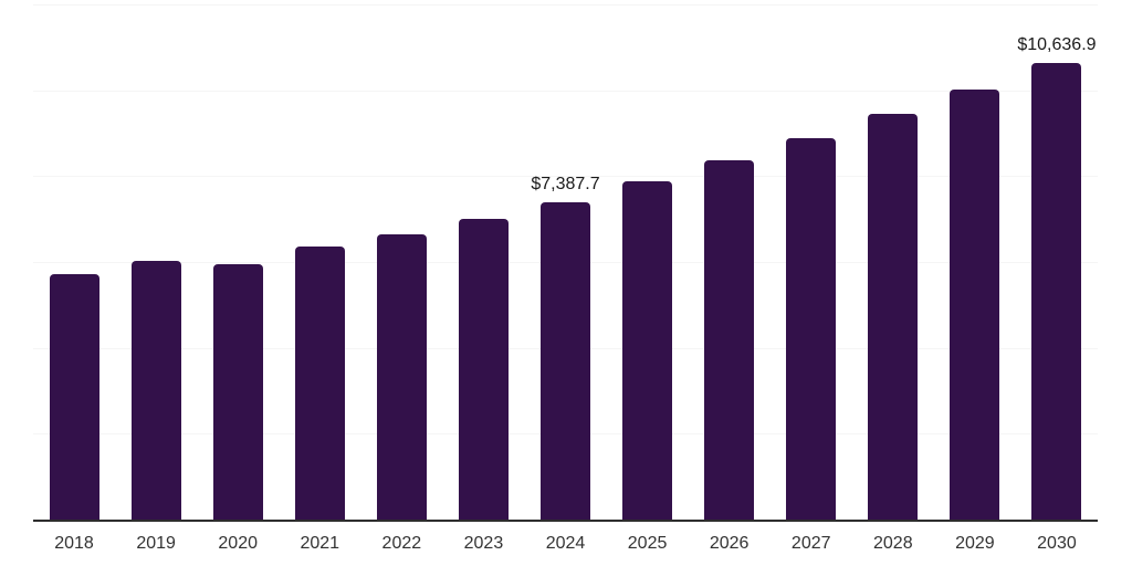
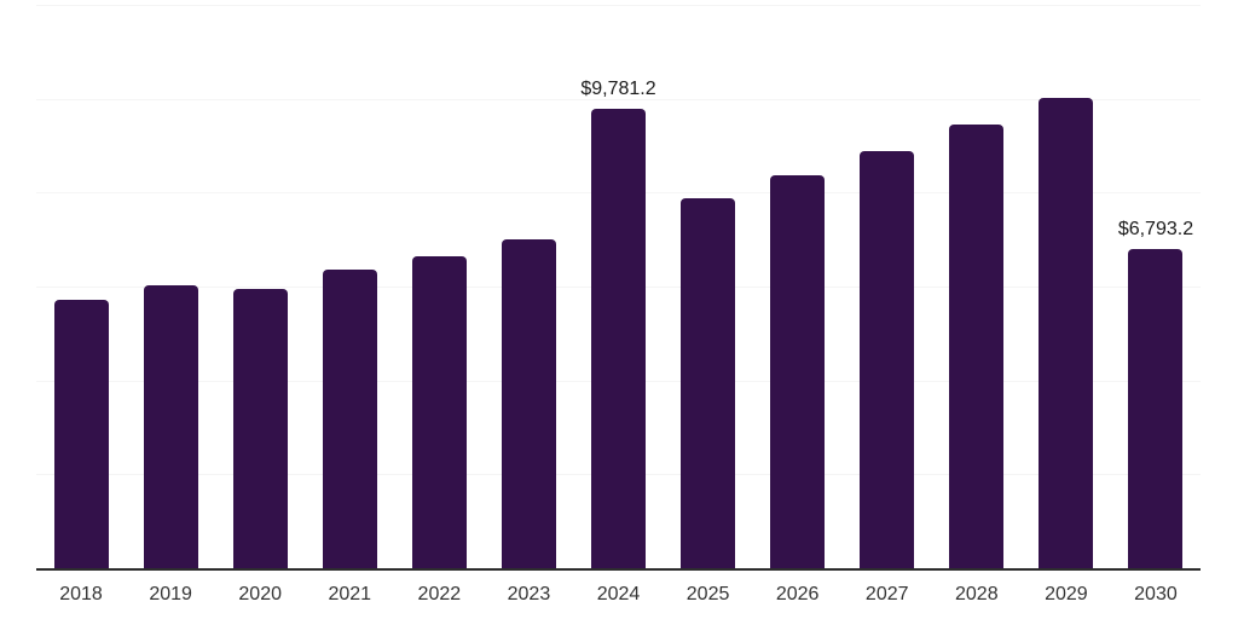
2024: $7,387.7 -> $9,781.2
2030: $10,636.9 -> $6,793.2
